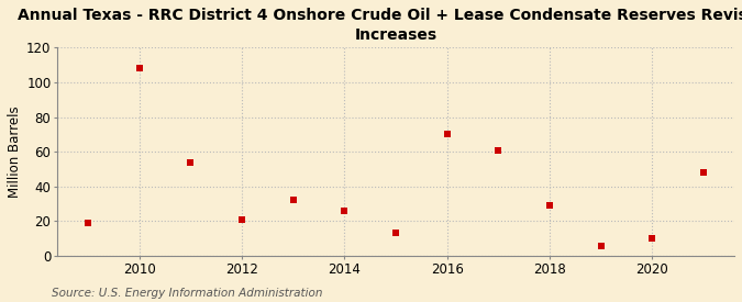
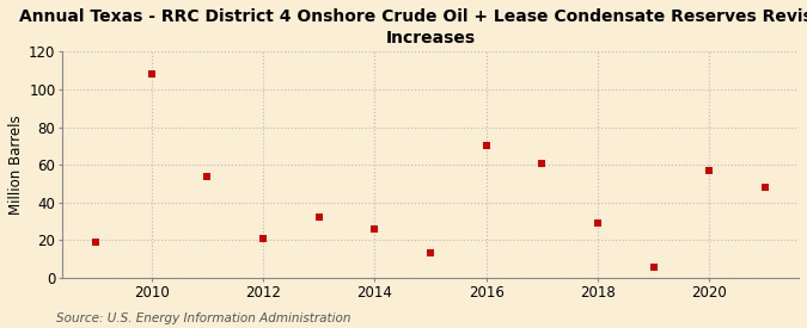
2020: 10 -> 57
